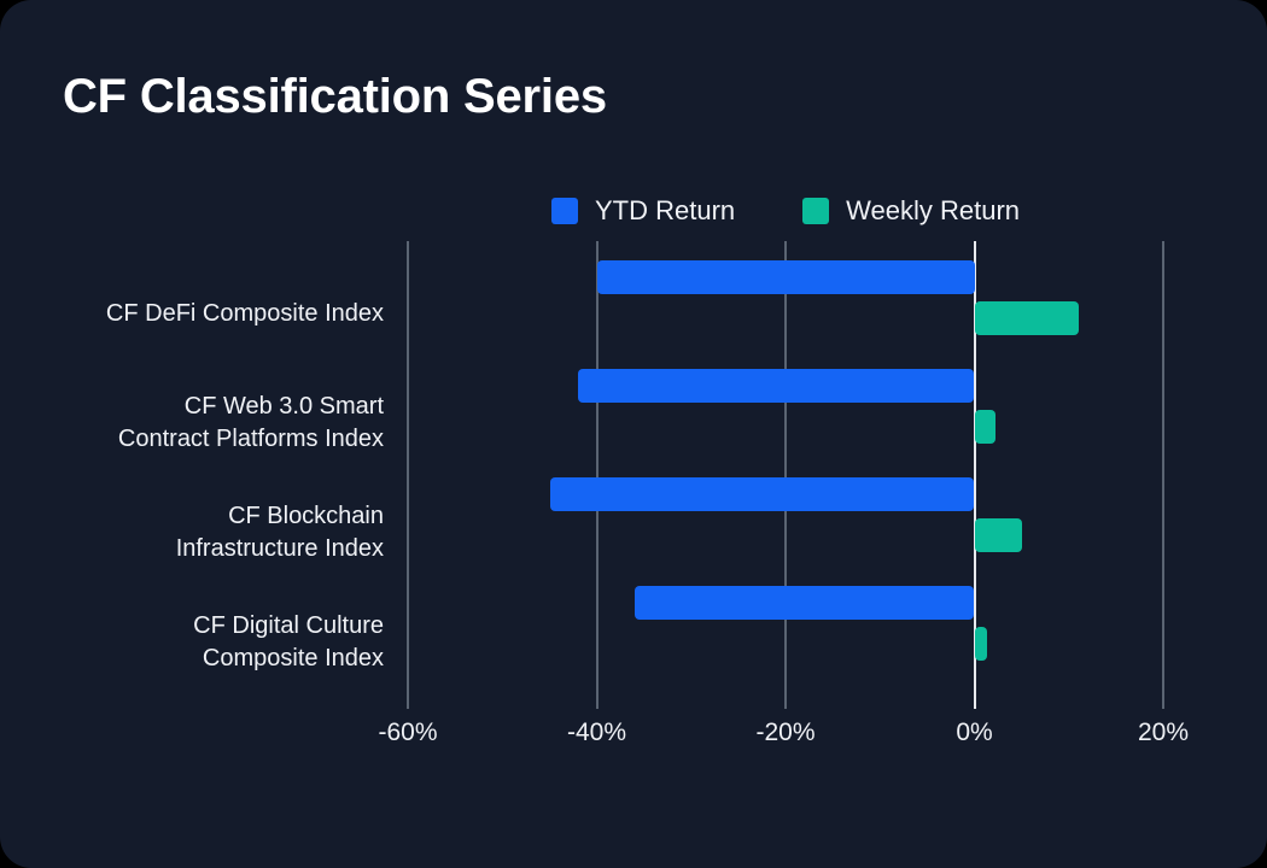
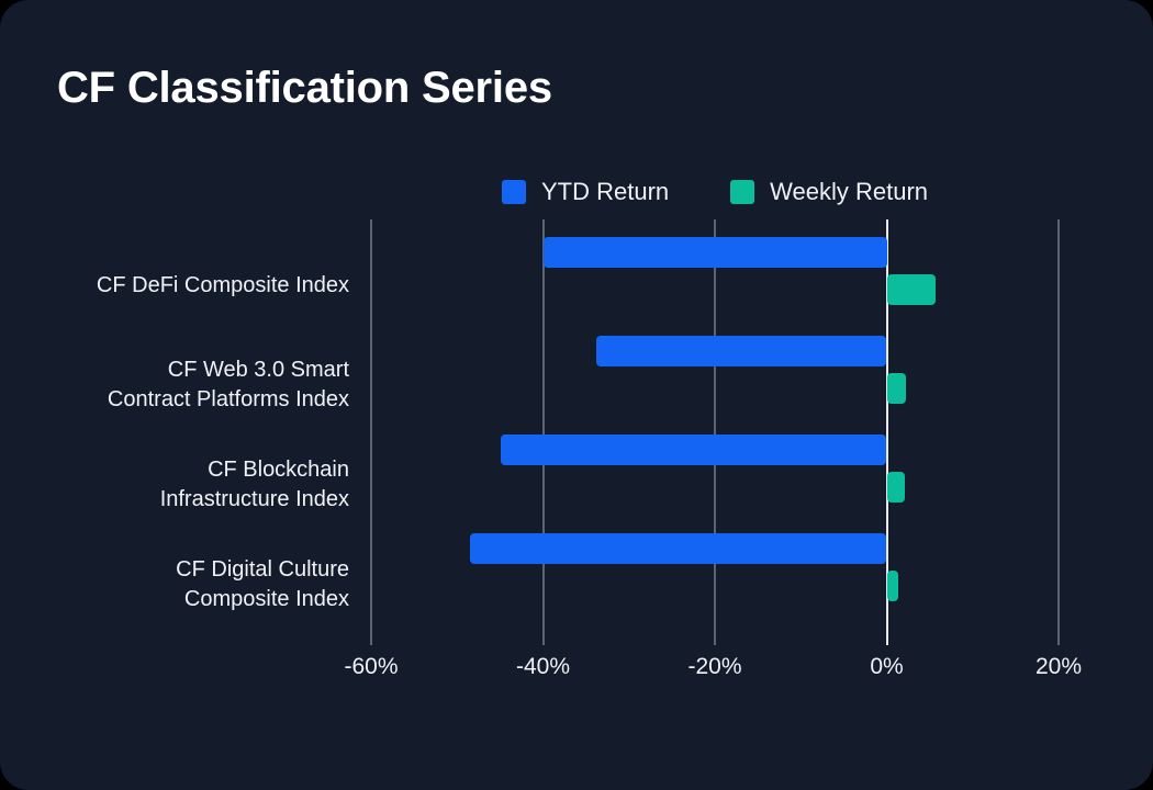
Weekly Return/CF DeFi Composite Index: 11% -> 6%
YTD Return/CF Web 3.0 Smart Contract Platforms Index: -42% -> -34%
Weekly Return/CF Blockchain Infrastructure Index: 5% -> 2%
YTD Return/CF Digital Culture Composite Index: -36% -> -48%
